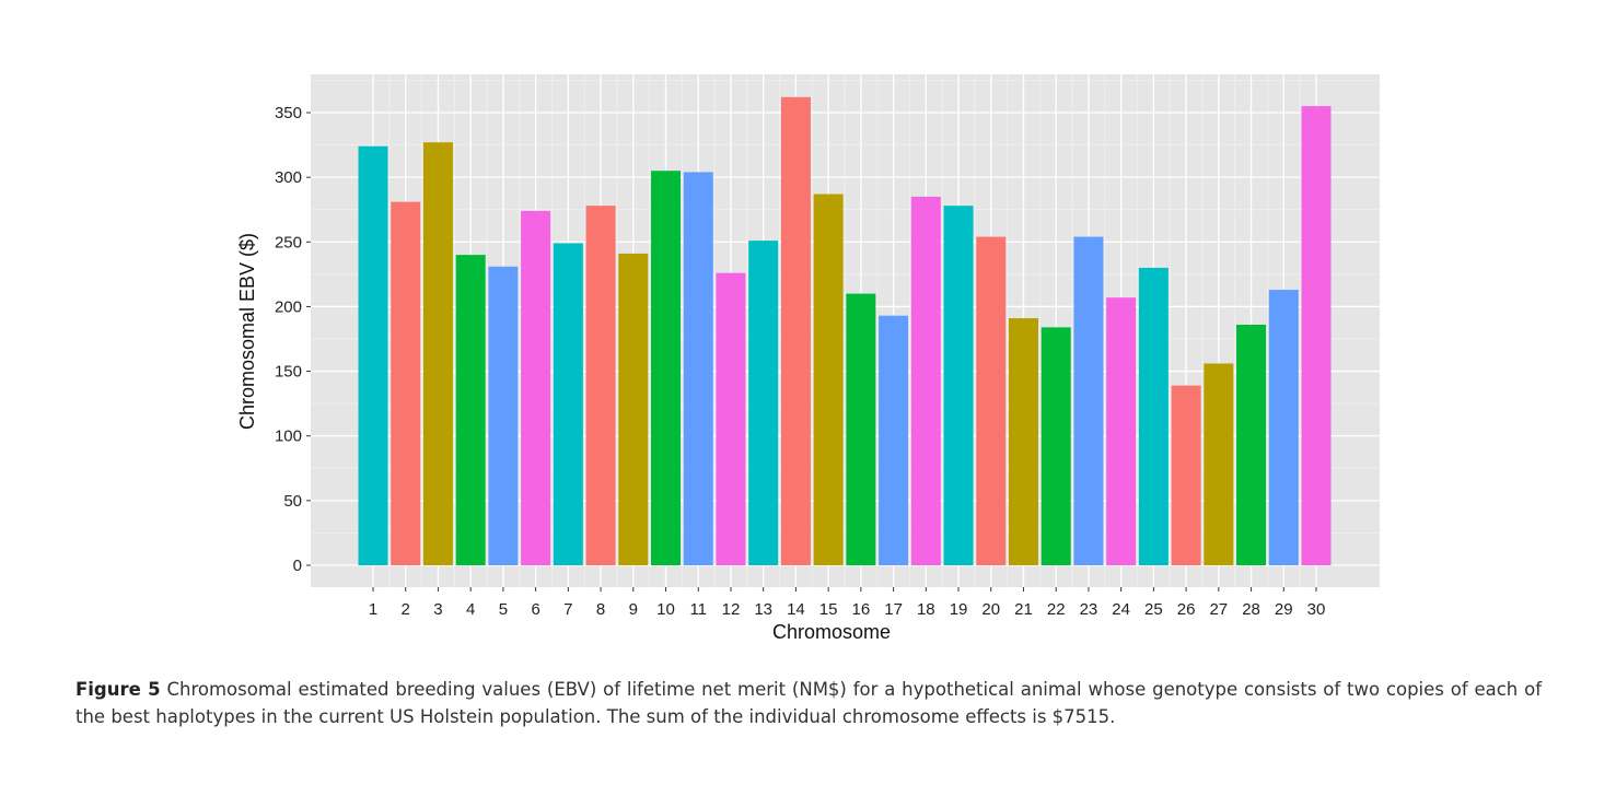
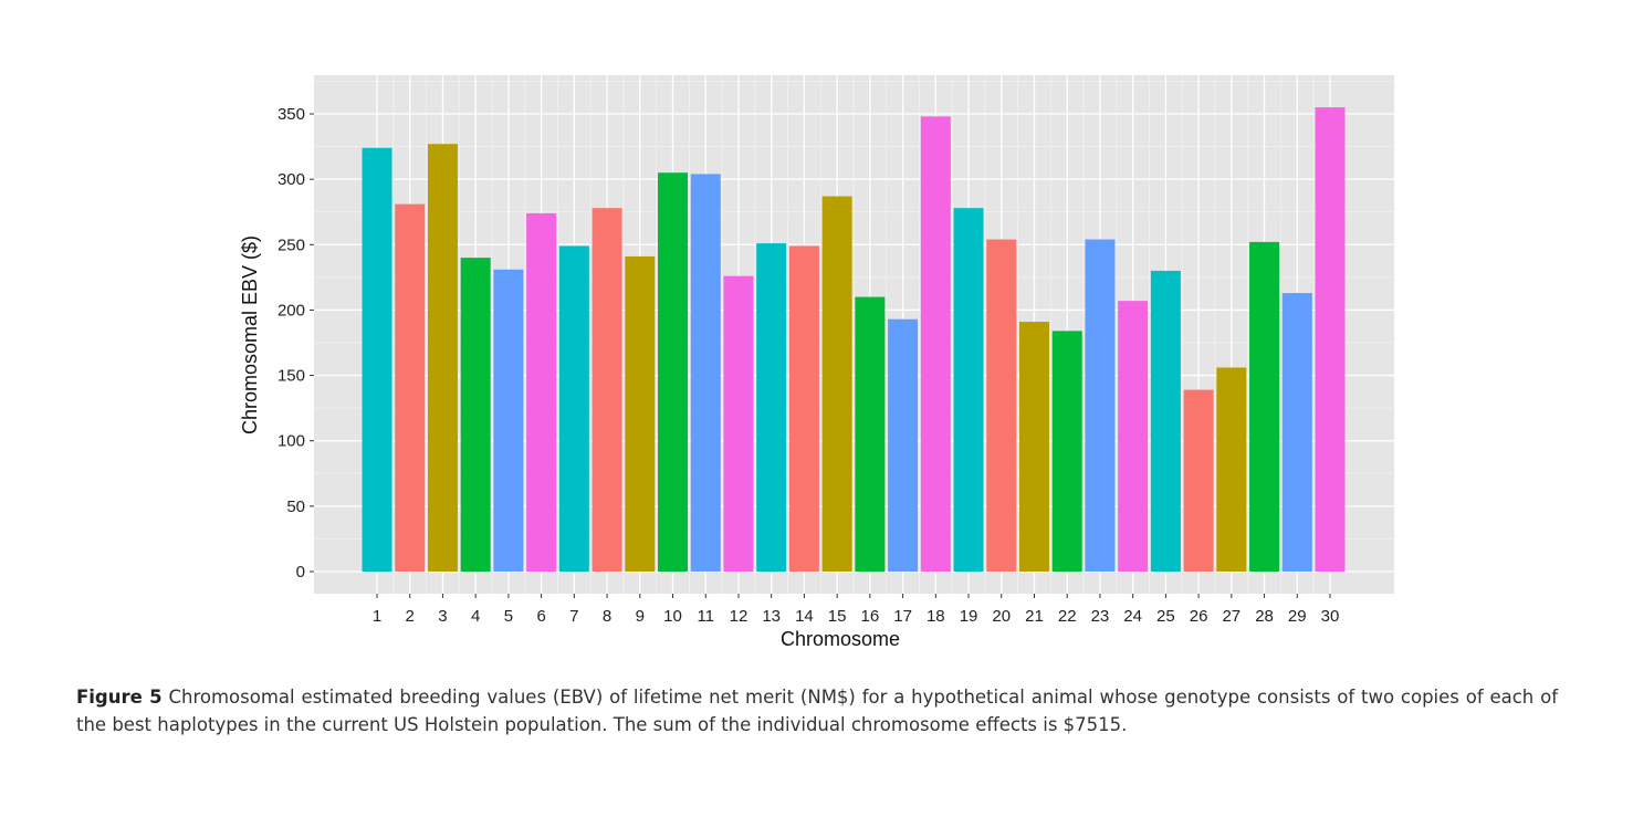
14: 362 -> 249
18: 285 -> 348
28: 186 -> 252
